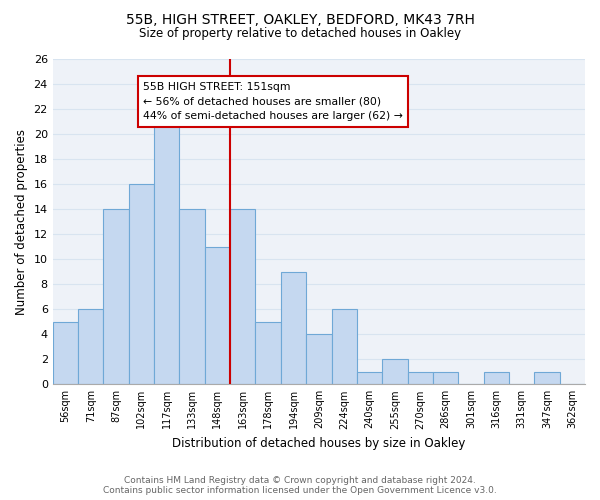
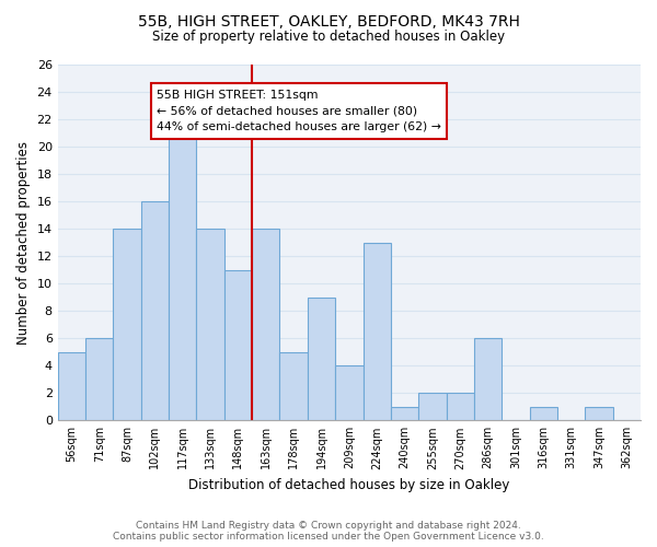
224sqm: 6 -> 13
270sqm: 1 -> 2
286sqm: 1 -> 6
